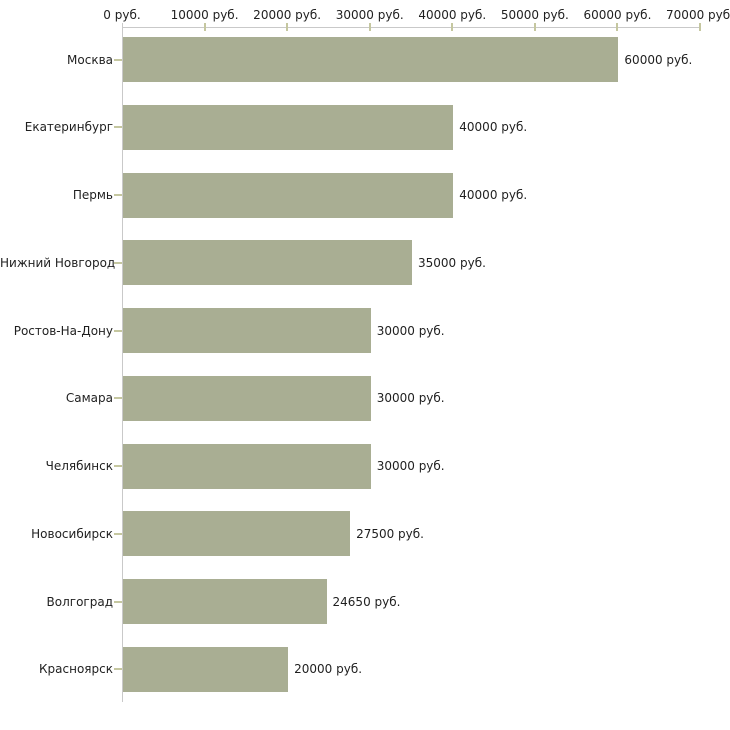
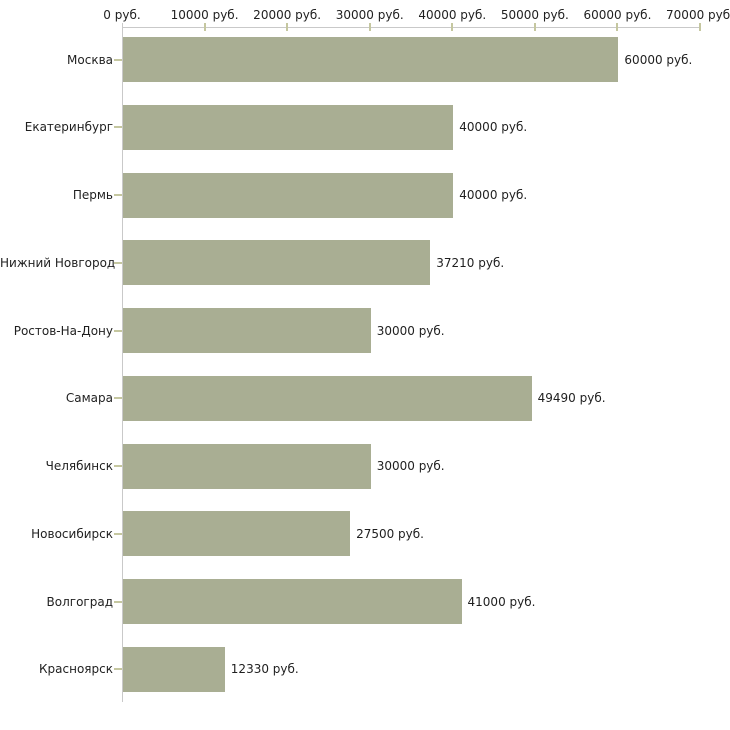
Нижний Новгород: 35000 -> 37210
Самара: 30000 -> 49490
Волгоград: 24650 -> 41000
Красноярск: 20000 -> 12330
